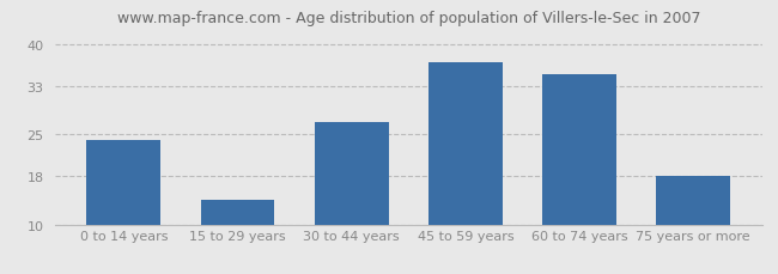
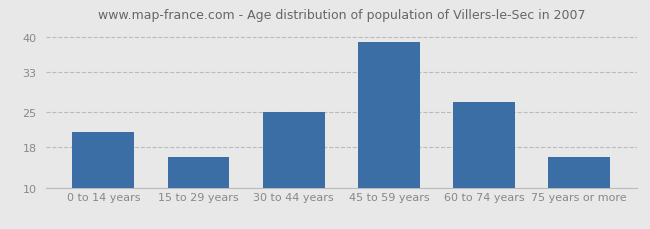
0 to 14 years: 24 -> 21
15 to 29 years: 14 -> 16
30 to 44 years: 27 -> 25
45 to 59 years: 37 -> 39
60 to 74 years: 35 -> 27
75 years or more: 18 -> 16
